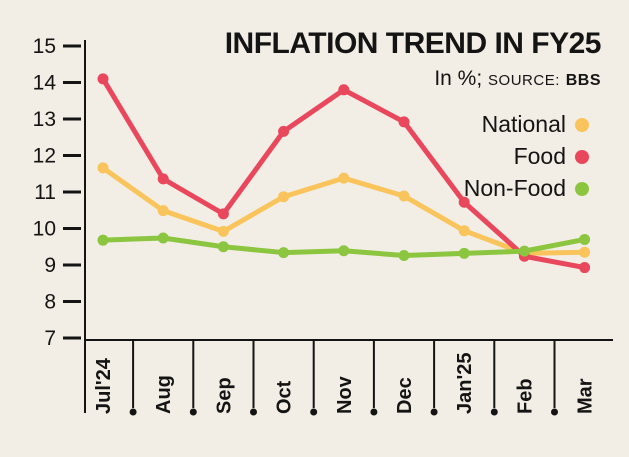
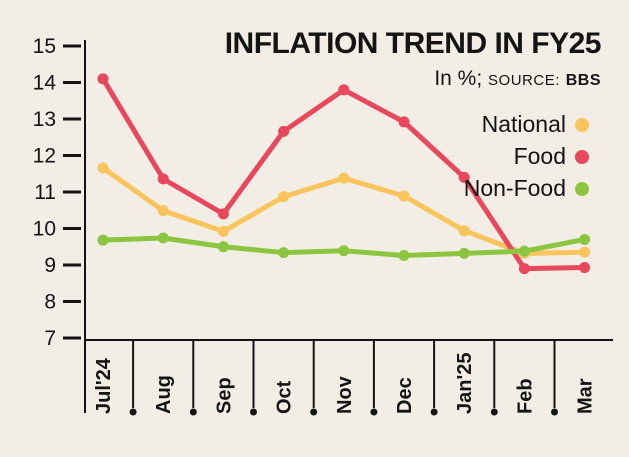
Food/Jan'25: 10.7 -> 11.4
Food/Feb: 9.2 -> 8.9
